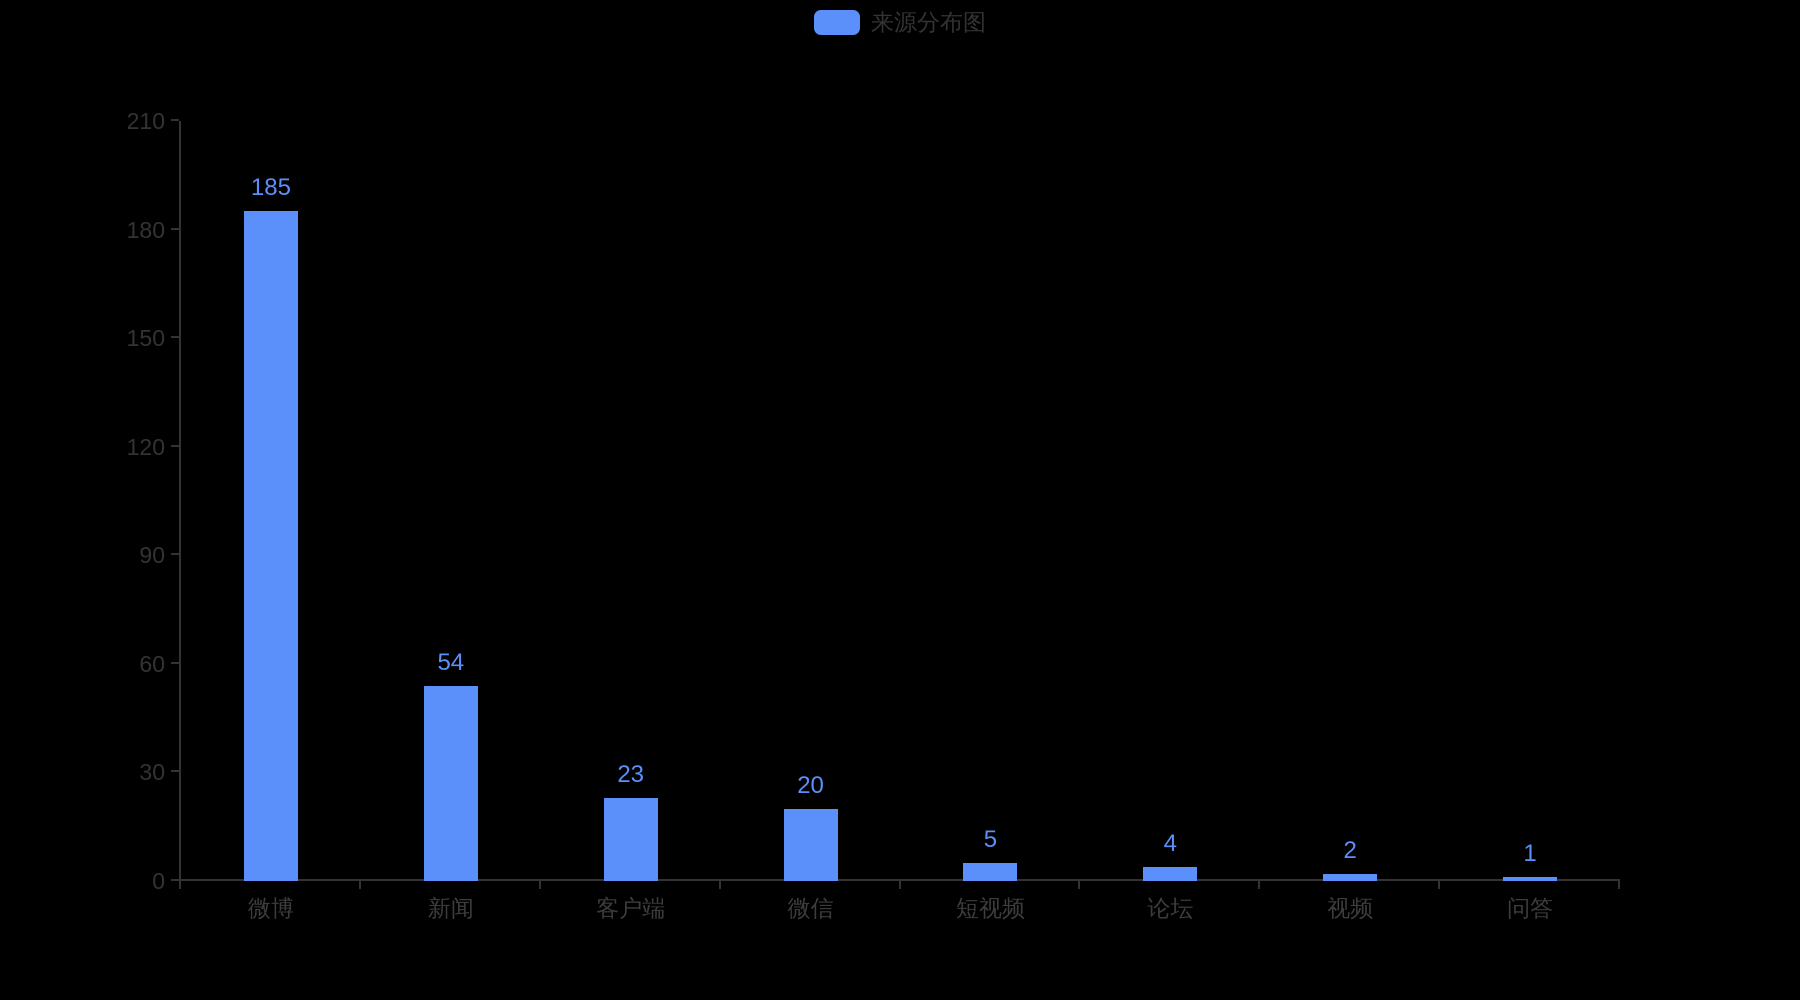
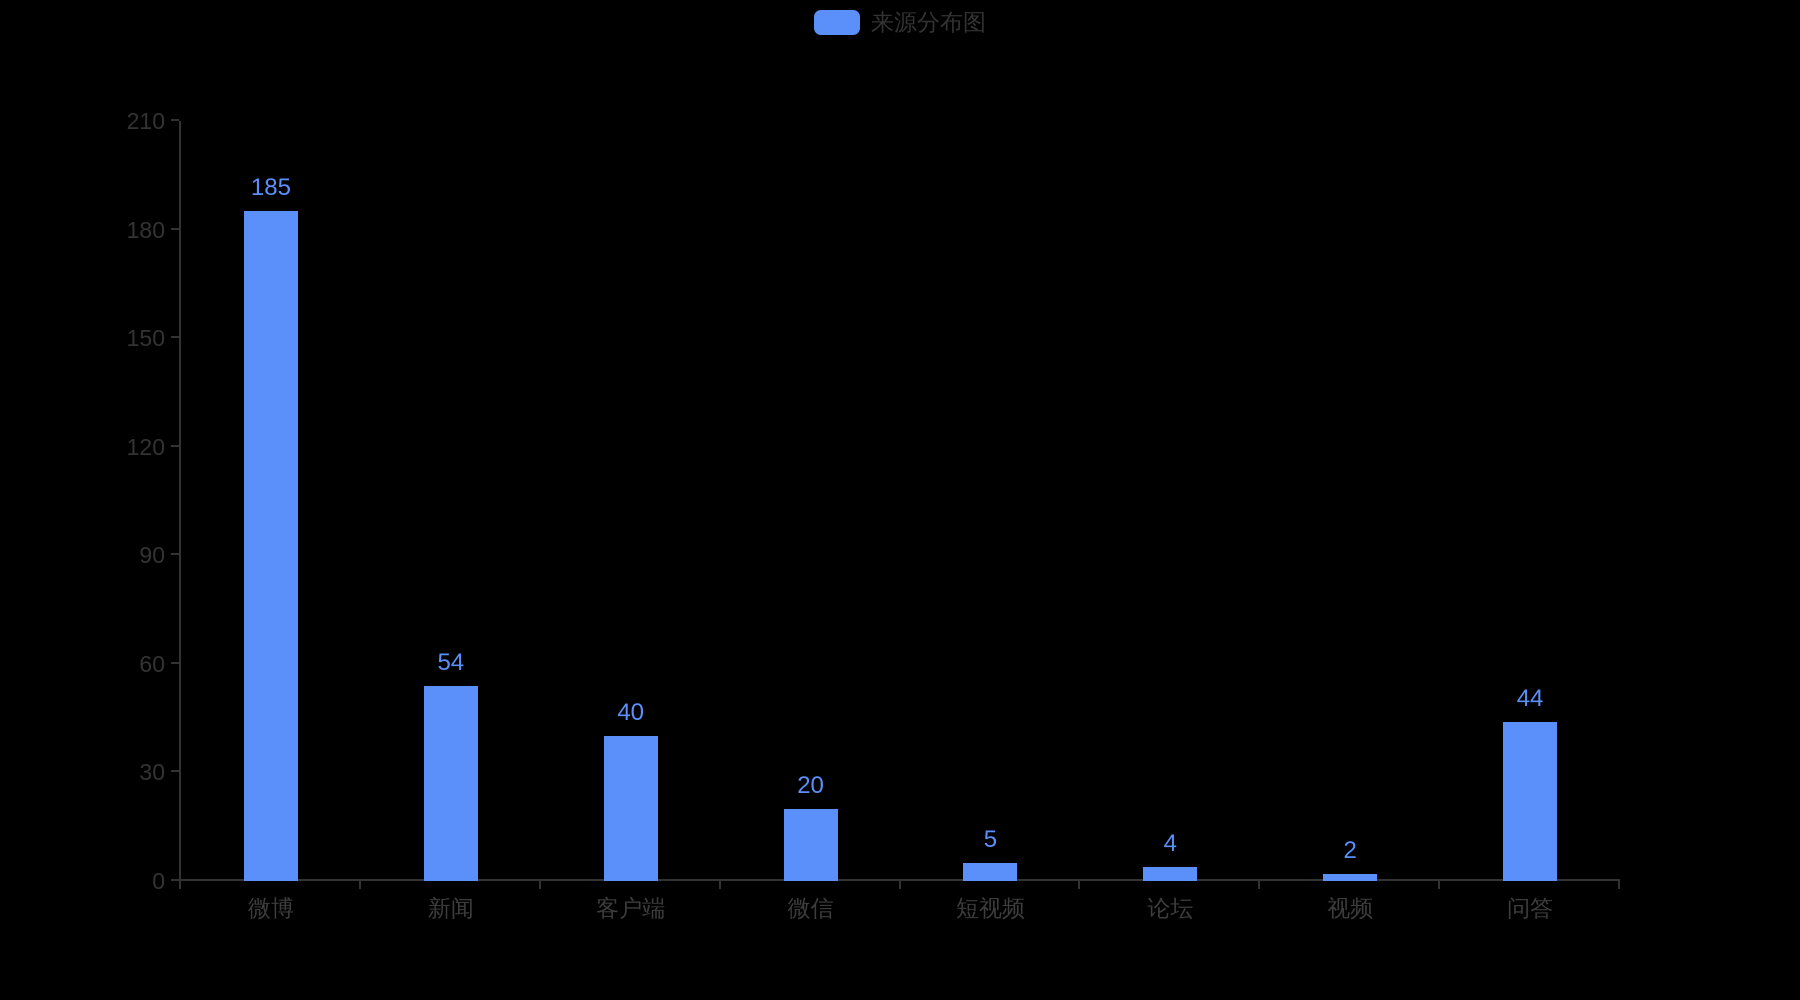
客户端: 23 -> 40
问答: 1 -> 44
